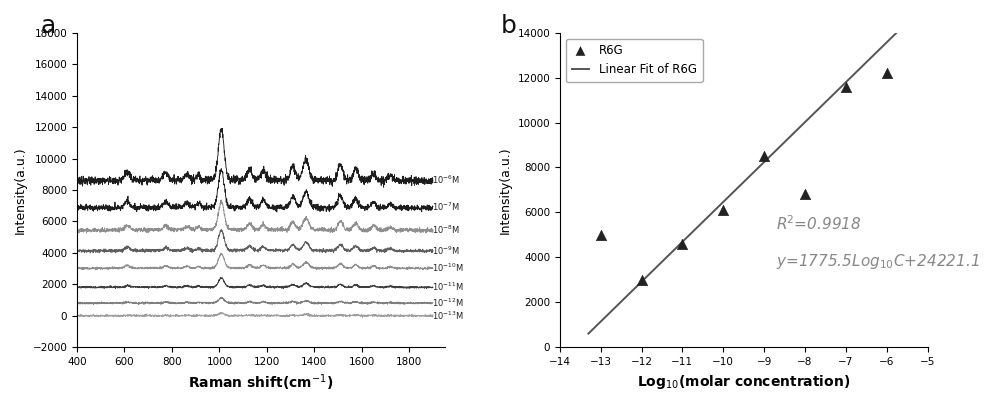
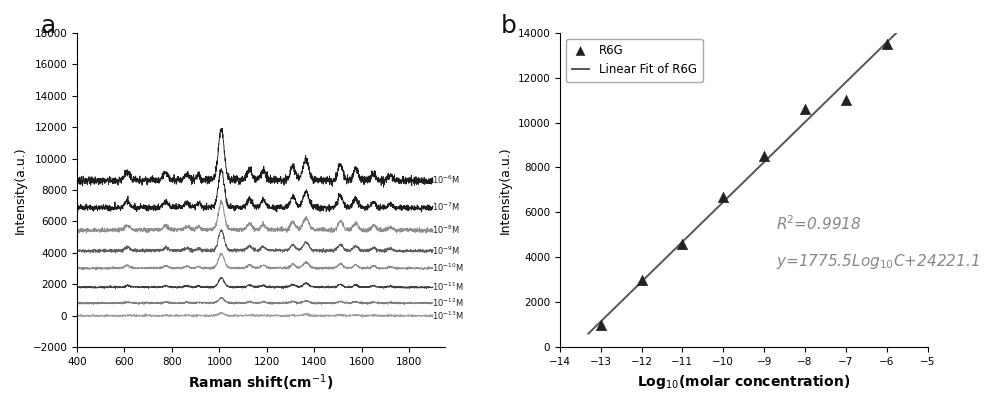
R6G/−13: 5000 -> 1000
R6G/−10: 6100 -> 6700
R6G/−8: 6800 -> 10600
R6G/−7: 11600 -> 11000
R6G/−6: 12200 -> 13500
